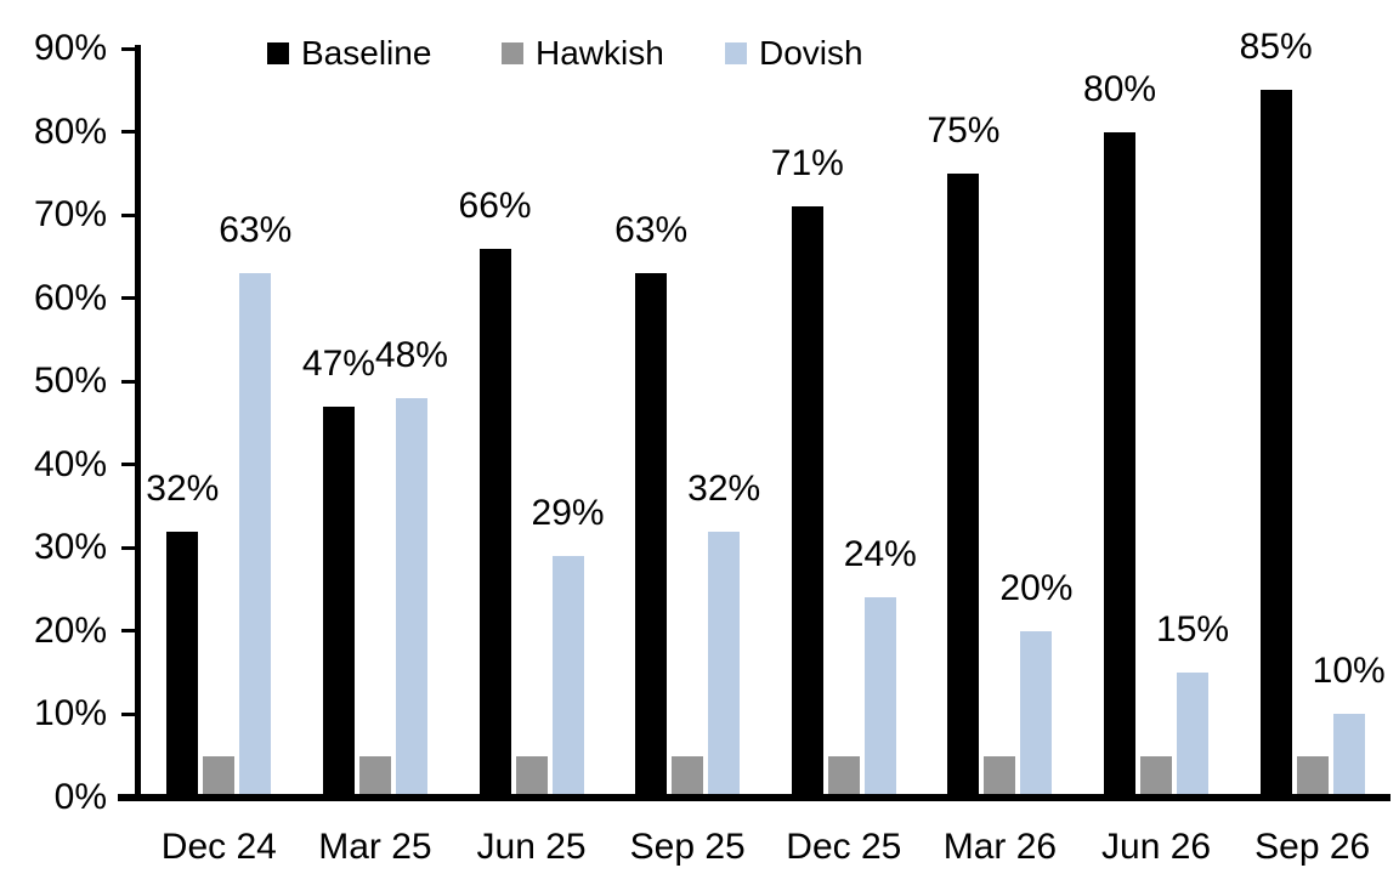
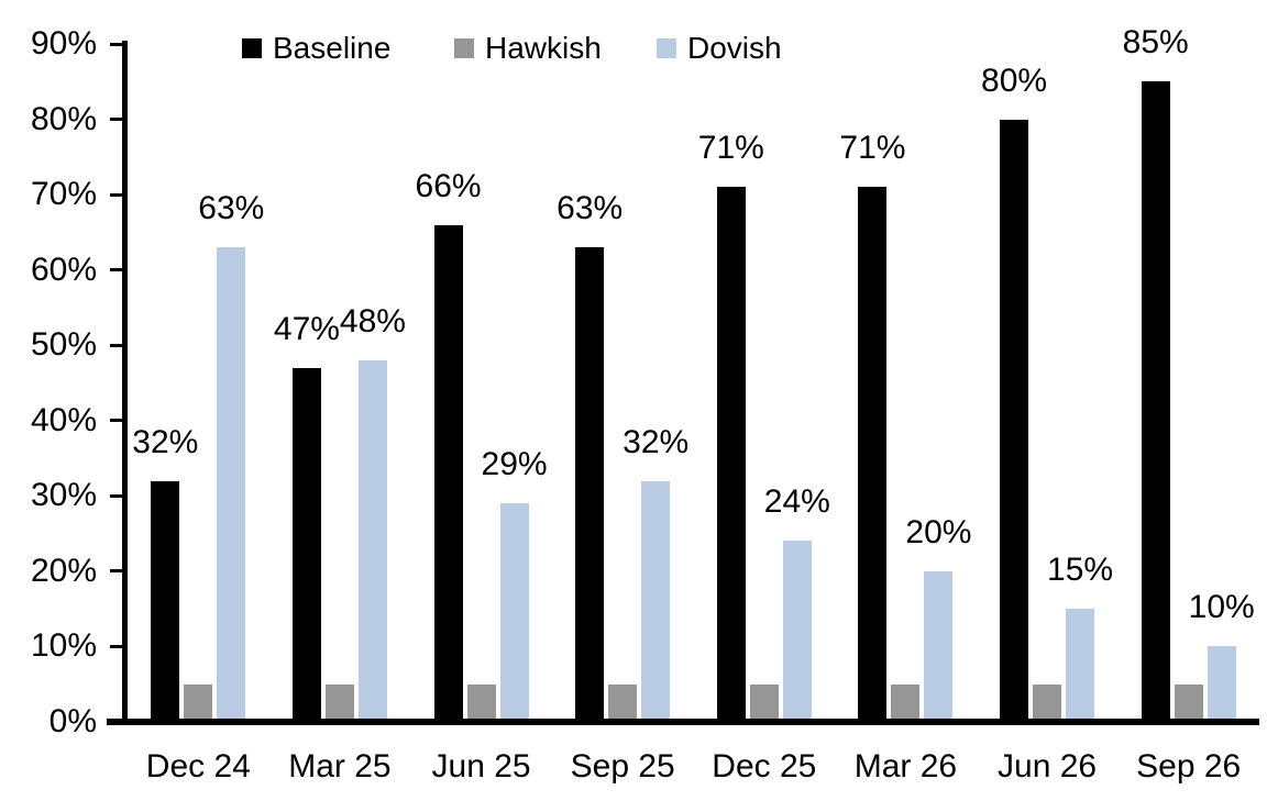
Baseline/Mar 26: 75% -> 71%
